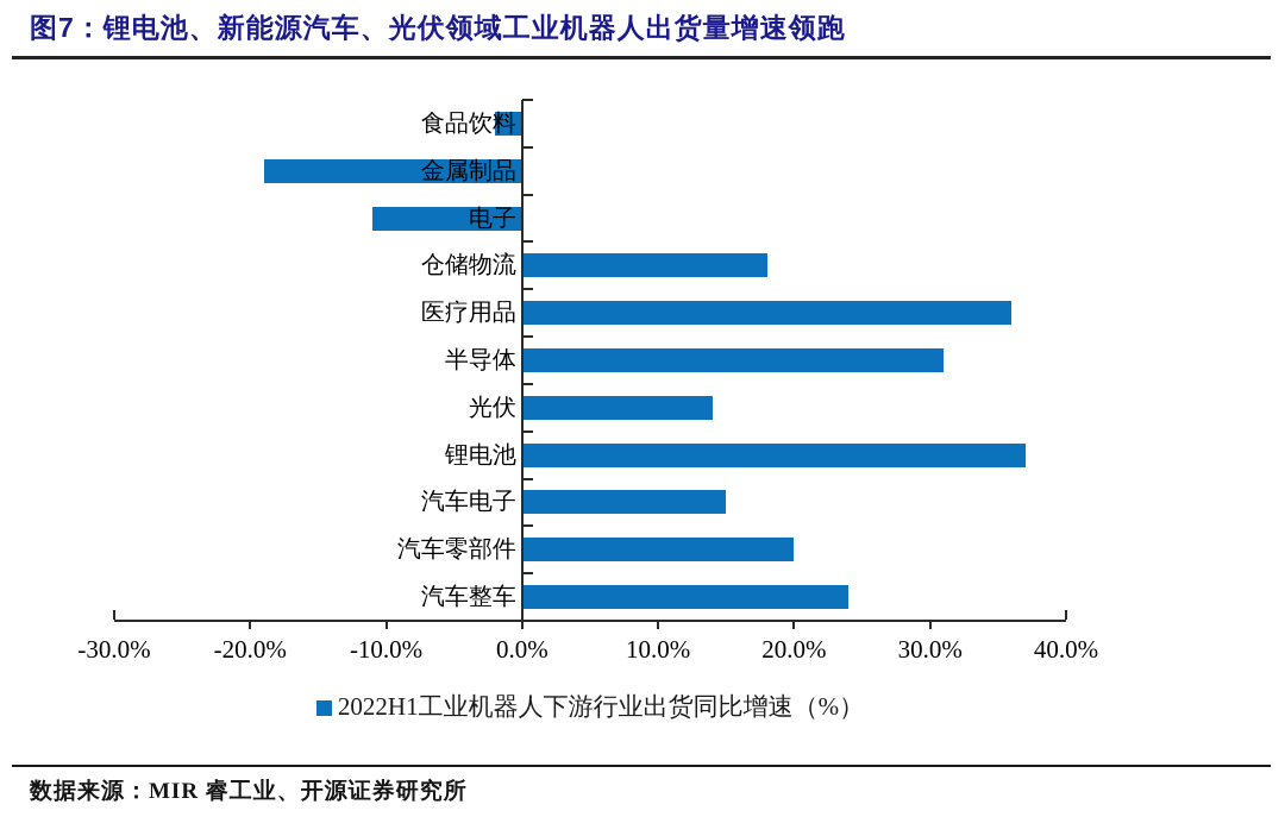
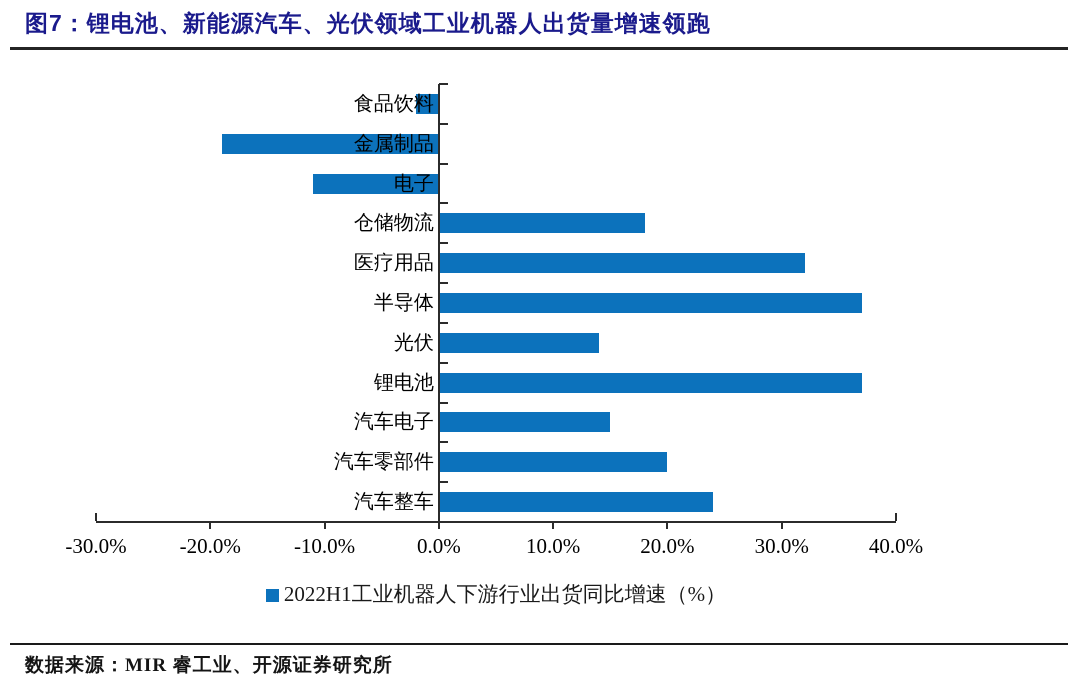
医疗用品: 36% -> 32%
半导体: 31% -> 37%
